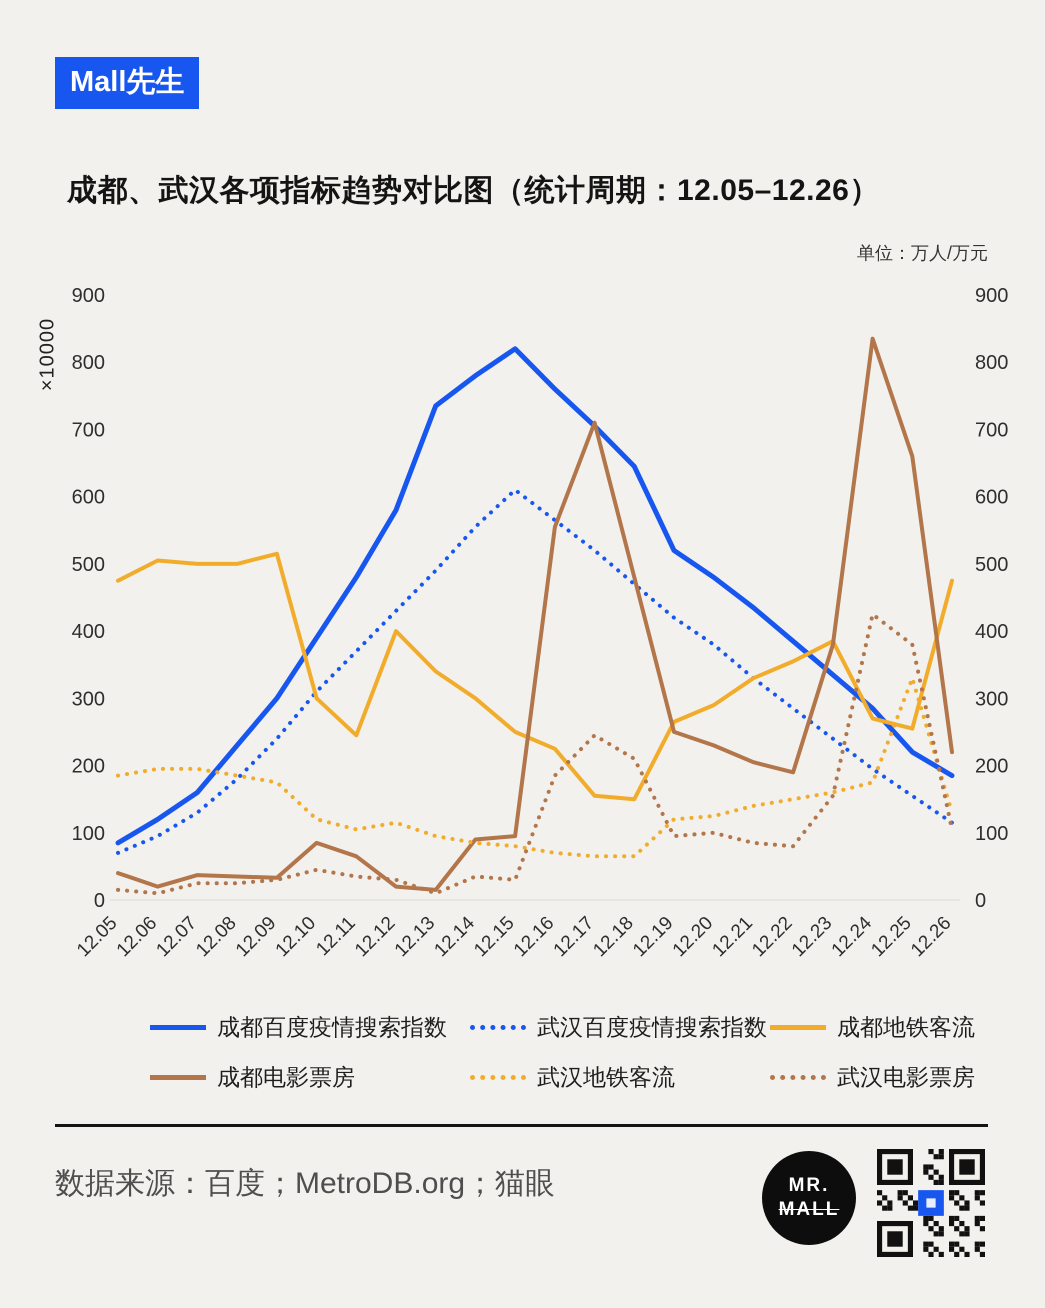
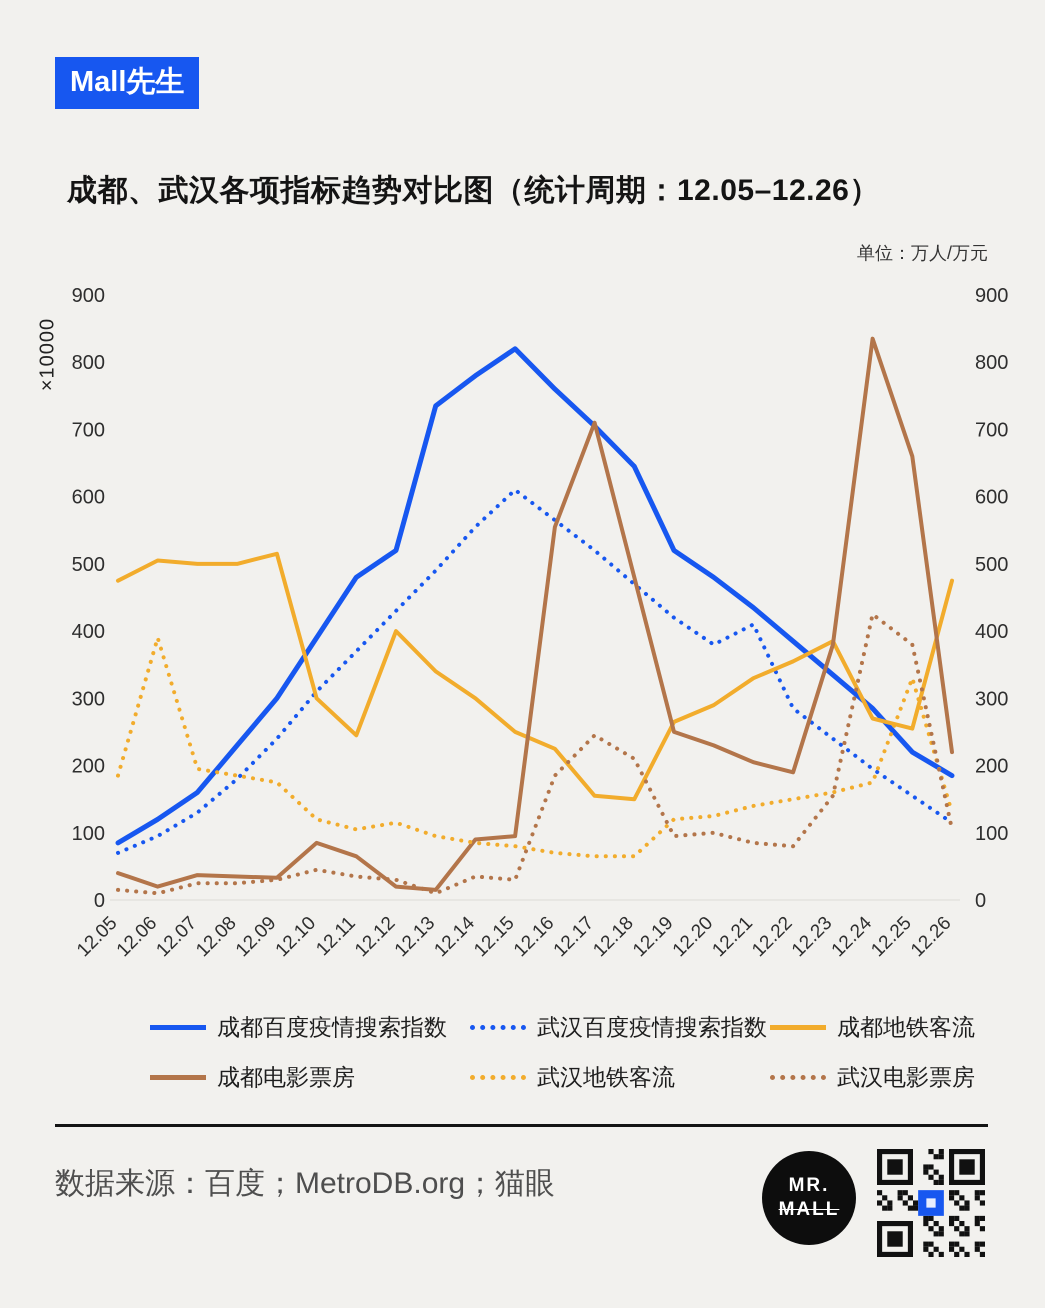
武汉地铁客流/12.06: 200 -> 390
成都百度疫情搜索指数/12.12: 580 -> 520
武汉百度疫情搜索指数/12.21: 330 -> 410
